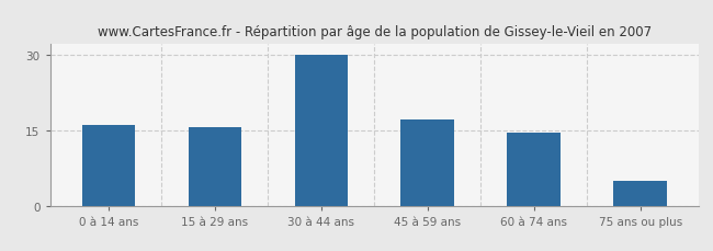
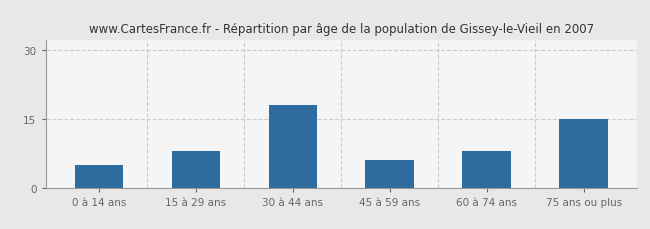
0 à 14 ans: 16.0 -> 5.0
15 à 29 ans: 15.5 -> 8.0
30 à 44 ans: 30.0 -> 18.0
45 à 59 ans: 17.0 -> 6.0
60 à 74 ans: 14.5 -> 8.0
75 ans ou plus: 5.0 -> 15.0
